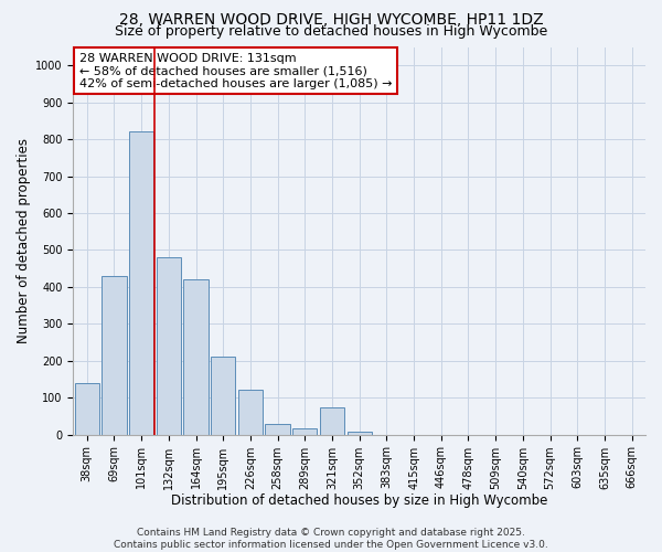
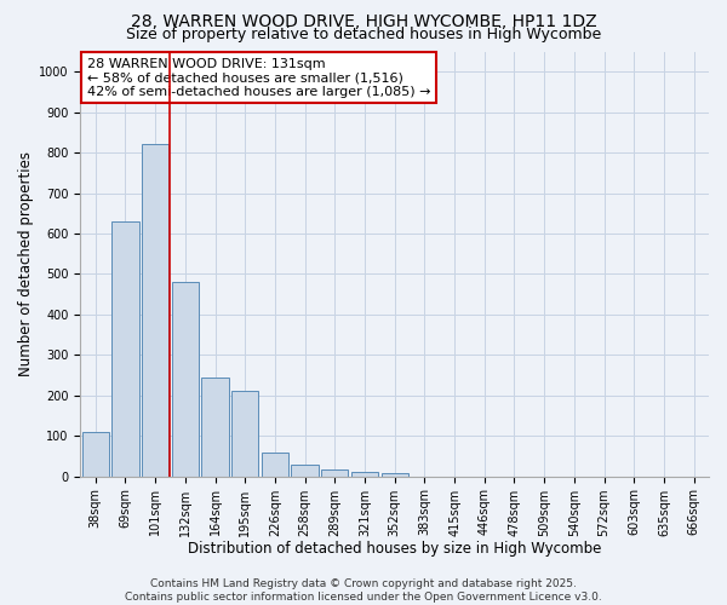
38sqm: 140 -> 108
69sqm: 430 -> 630
164sqm: 420 -> 245
226sqm: 120 -> 60
321sqm: 75 -> 12
